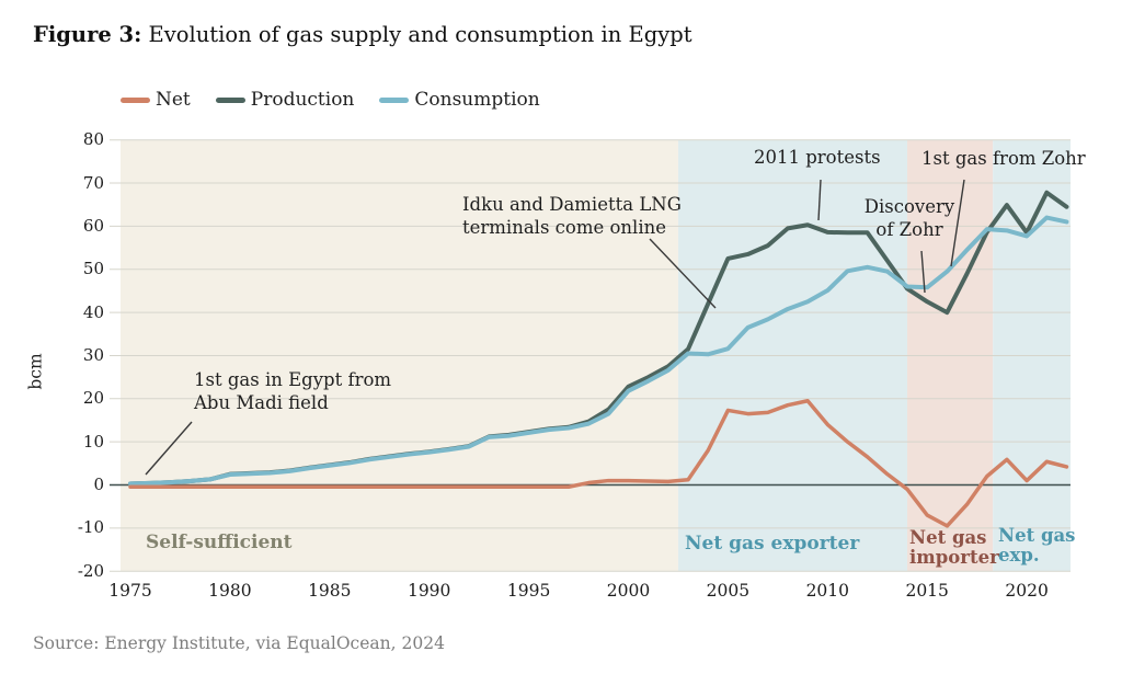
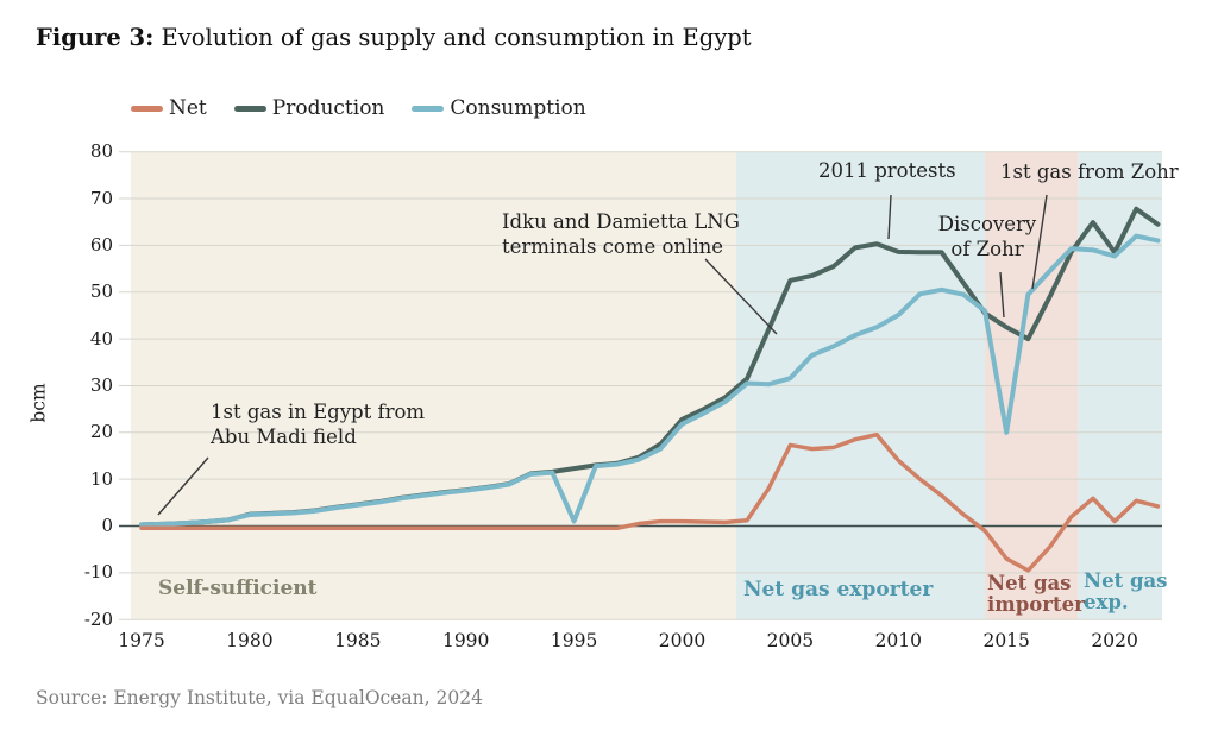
Consumption/1995: 12 -> 1
Consumption/2015: 46 -> 20
